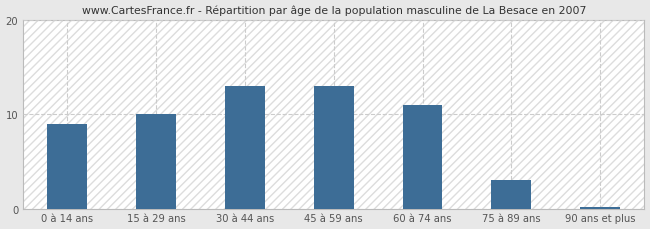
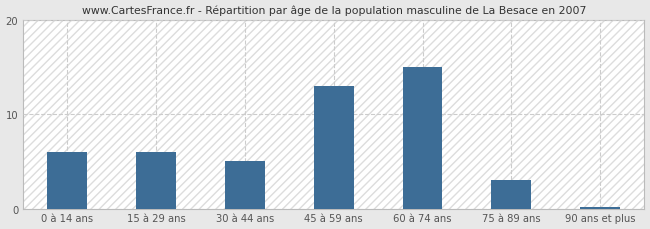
0 à 14 ans: 9.0 -> 6.0
15 à 29 ans: 10.0 -> 6.0
30 à 44 ans: 13.0 -> 5.0
60 à 74 ans: 11.0 -> 15.0
